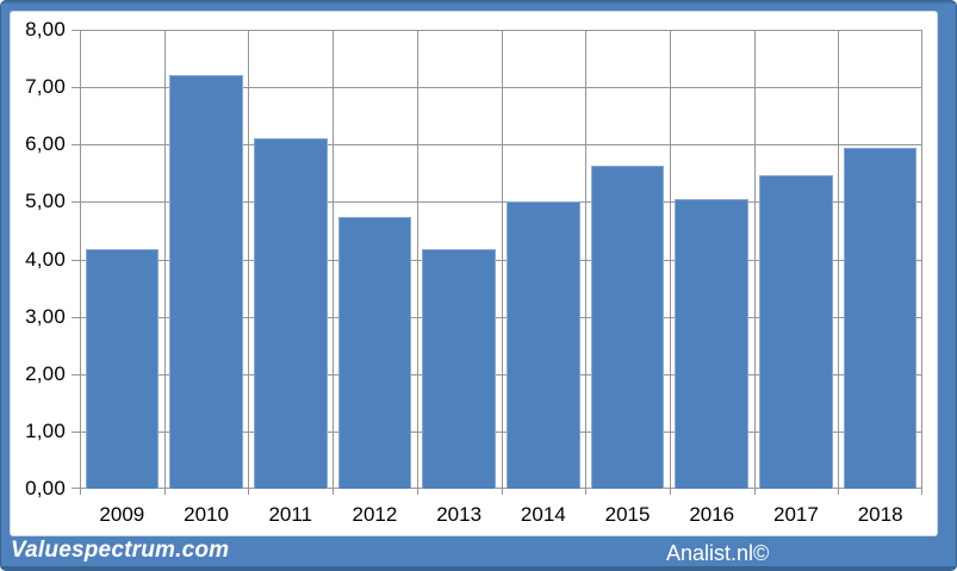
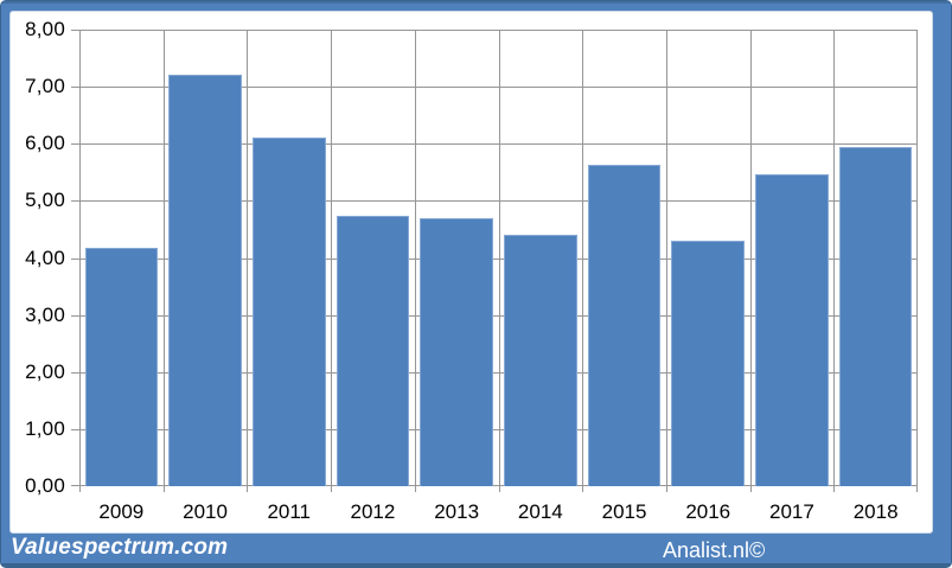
2013: 4,2 -> 4,7
2014: 5,0 -> 4,4
2016: 5,0 -> 4,3
